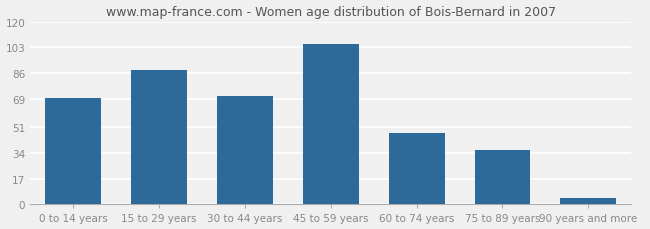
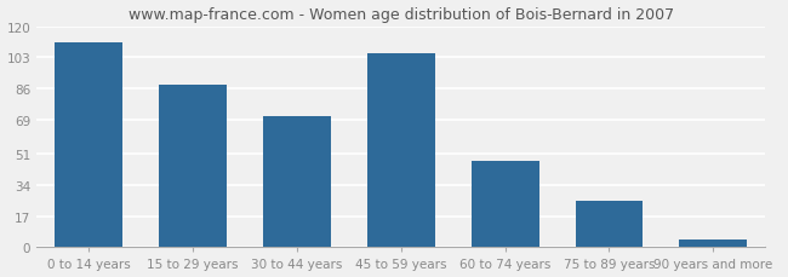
0 to 14 years: 70 -> 111
75 to 89 years: 36 -> 25
